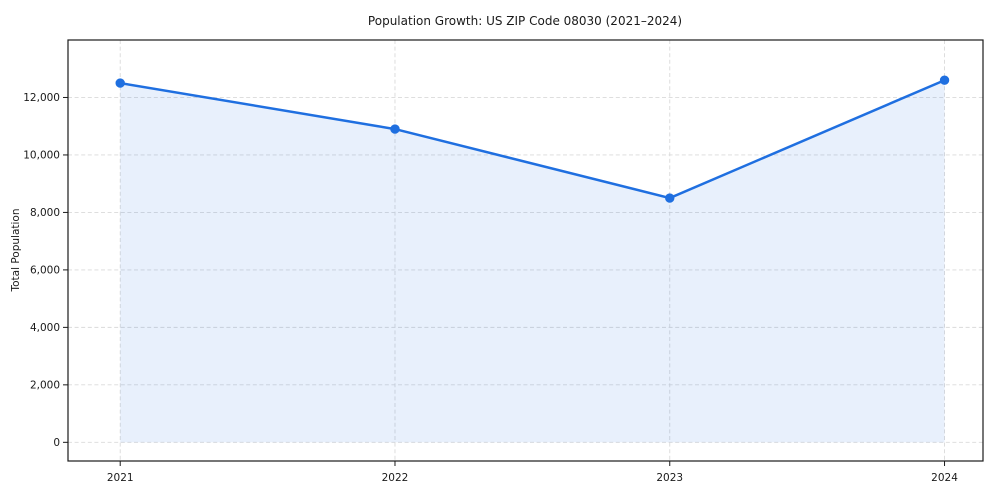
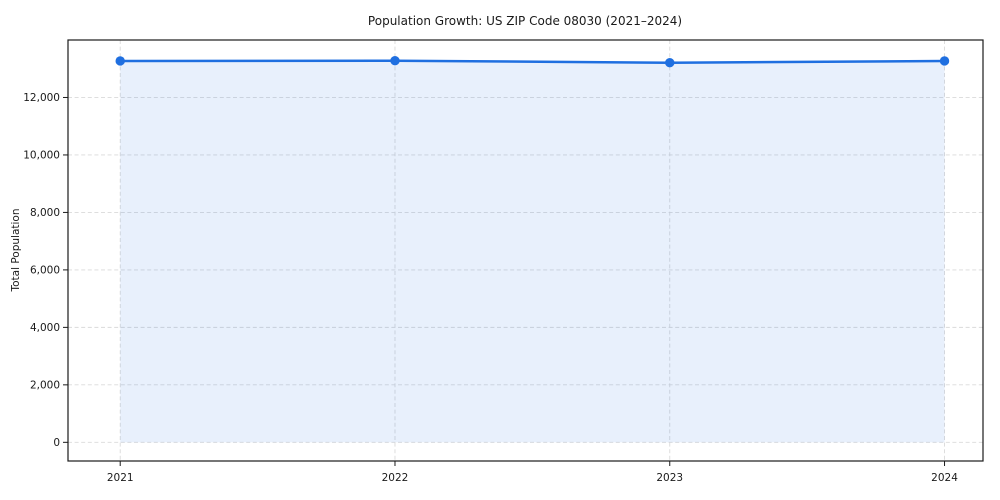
2021: 12500 -> 13300
2022: 10900 -> 13300
2023: 8500 -> 13200
2024: 12600 -> 13300
